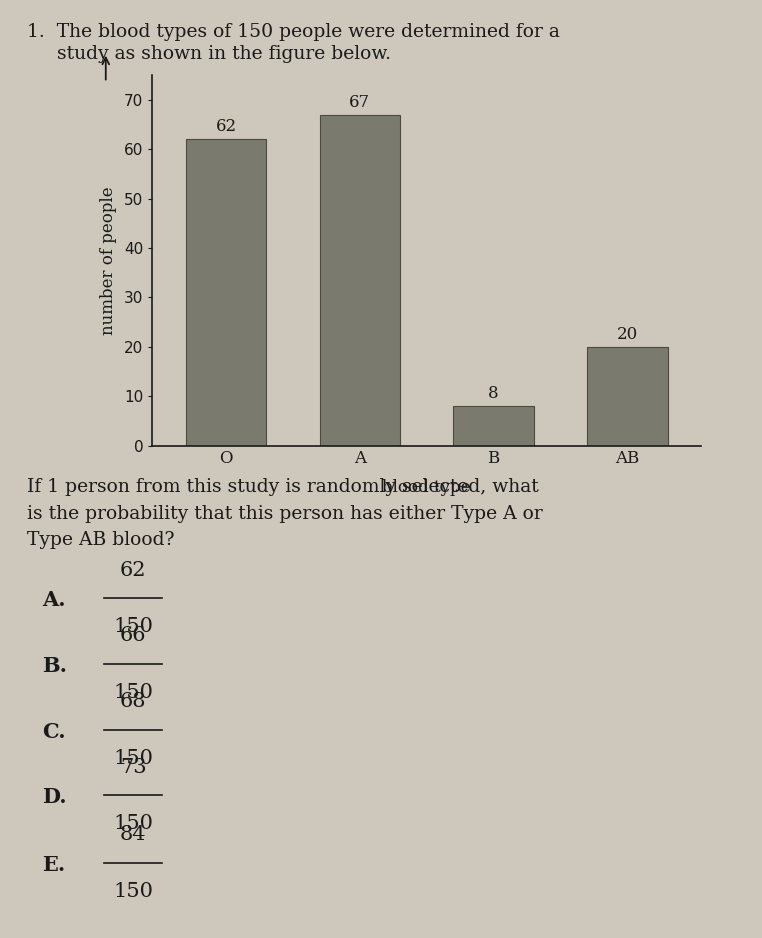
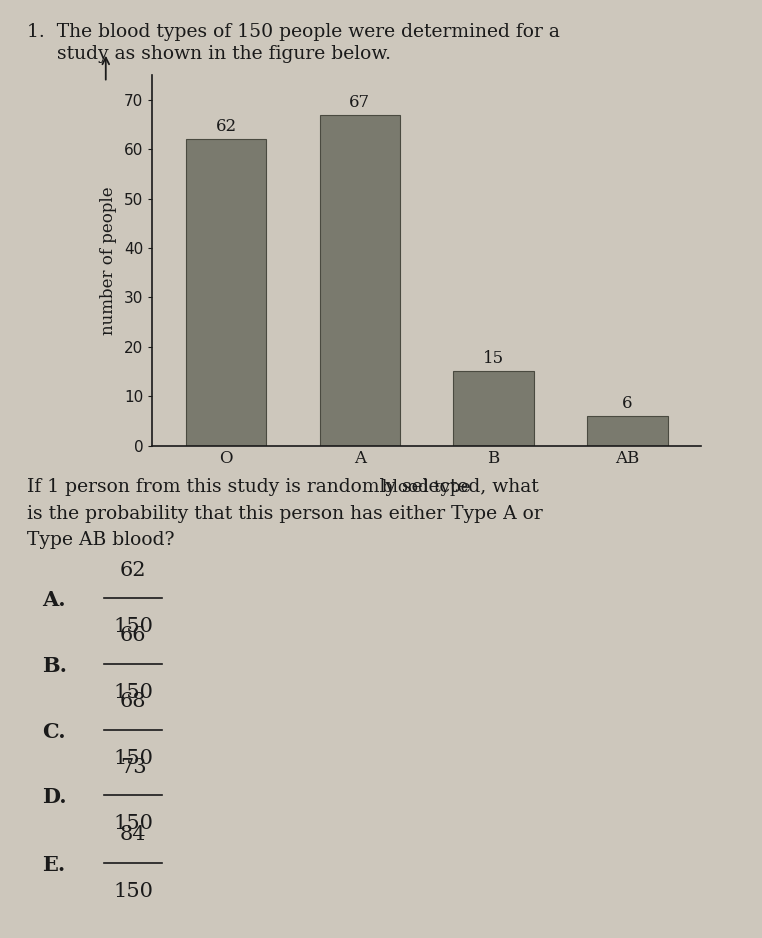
B: 8 -> 15
AB: 20 -> 6
